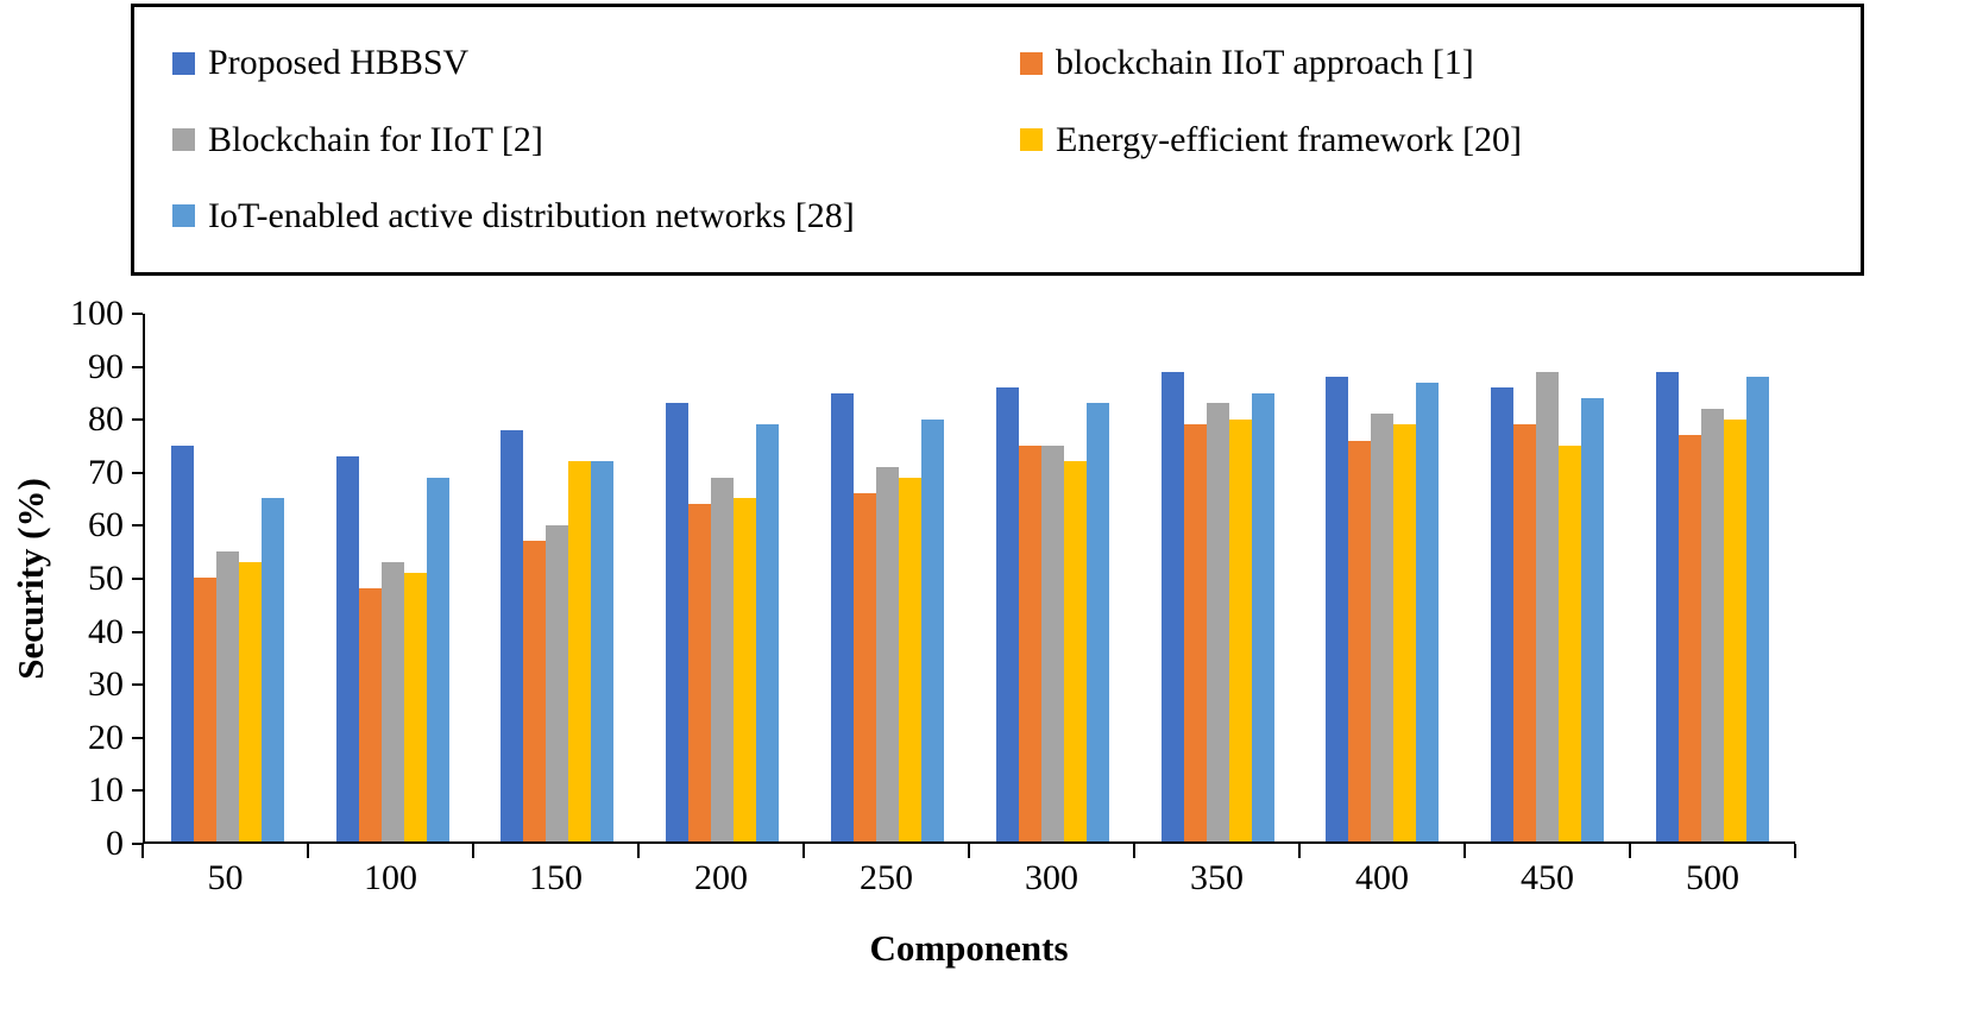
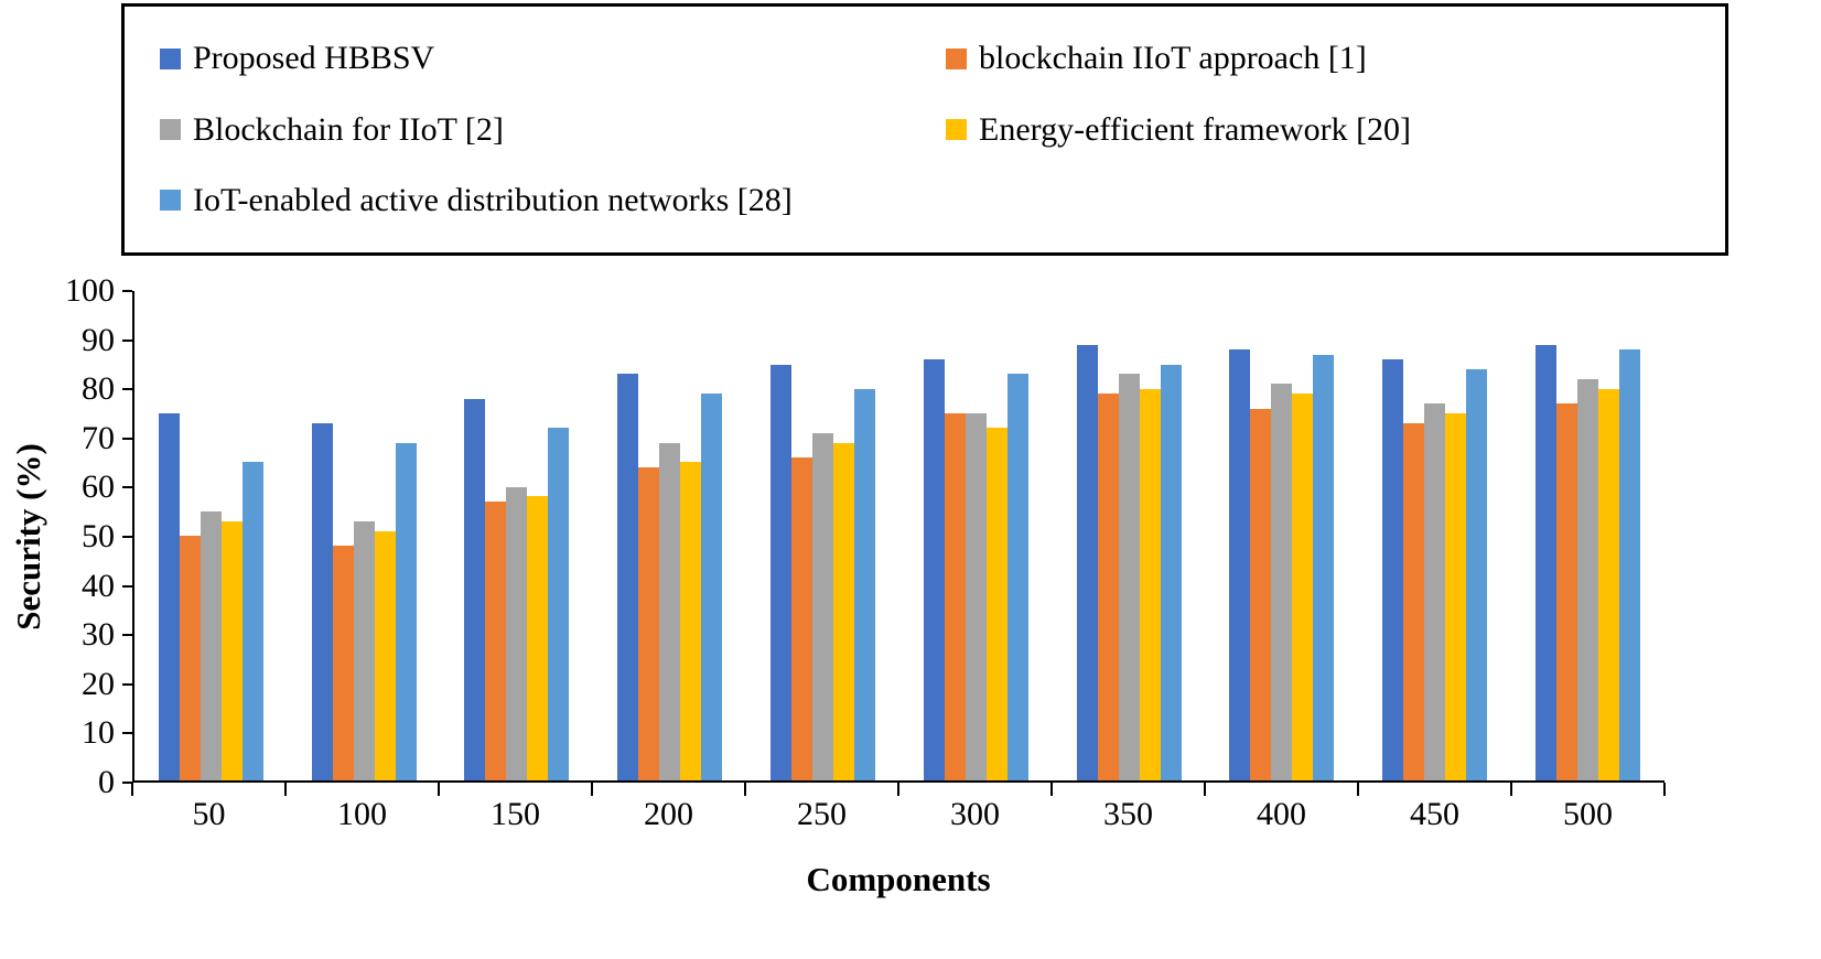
Energy-efficient framework [20]/150: 72 -> 58
blockchain IIoT approach [1]/450: 79 -> 73
Blockchain for IIoT [2]/450: 89 -> 77
